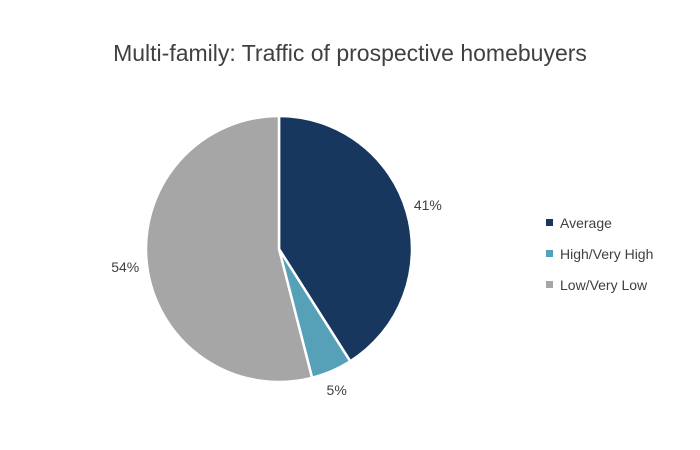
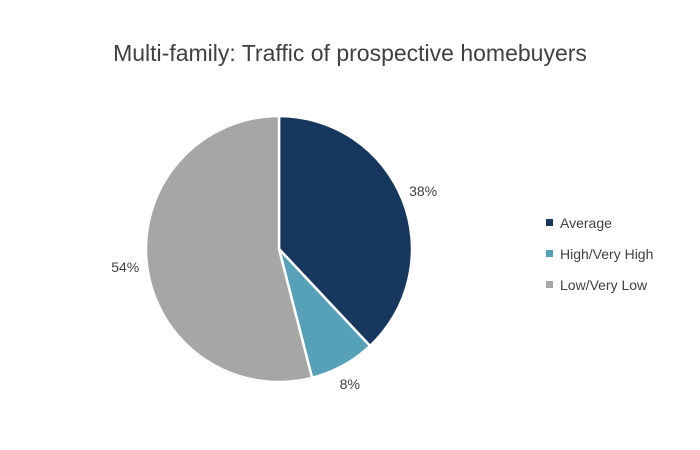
Average: 41% -> 38%
High/Very High: 5% -> 8%
